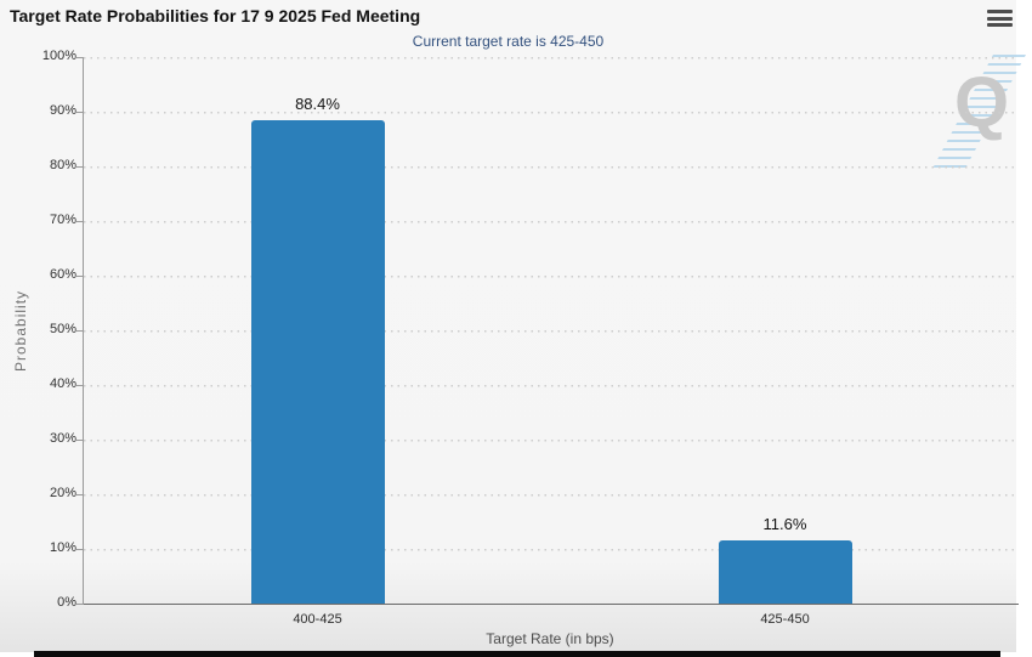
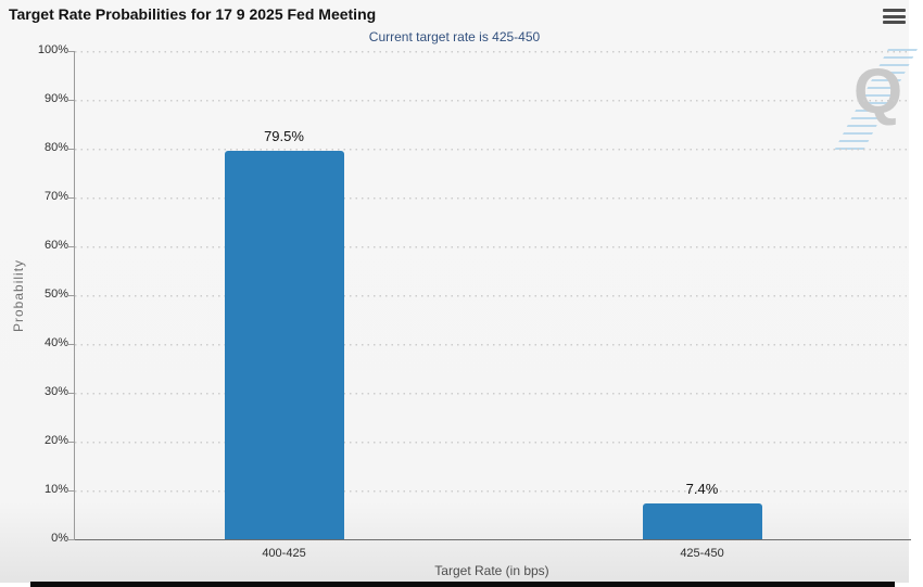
400-425: 88.4% -> 79.5%
425-450: 11.6% -> 7.4%
